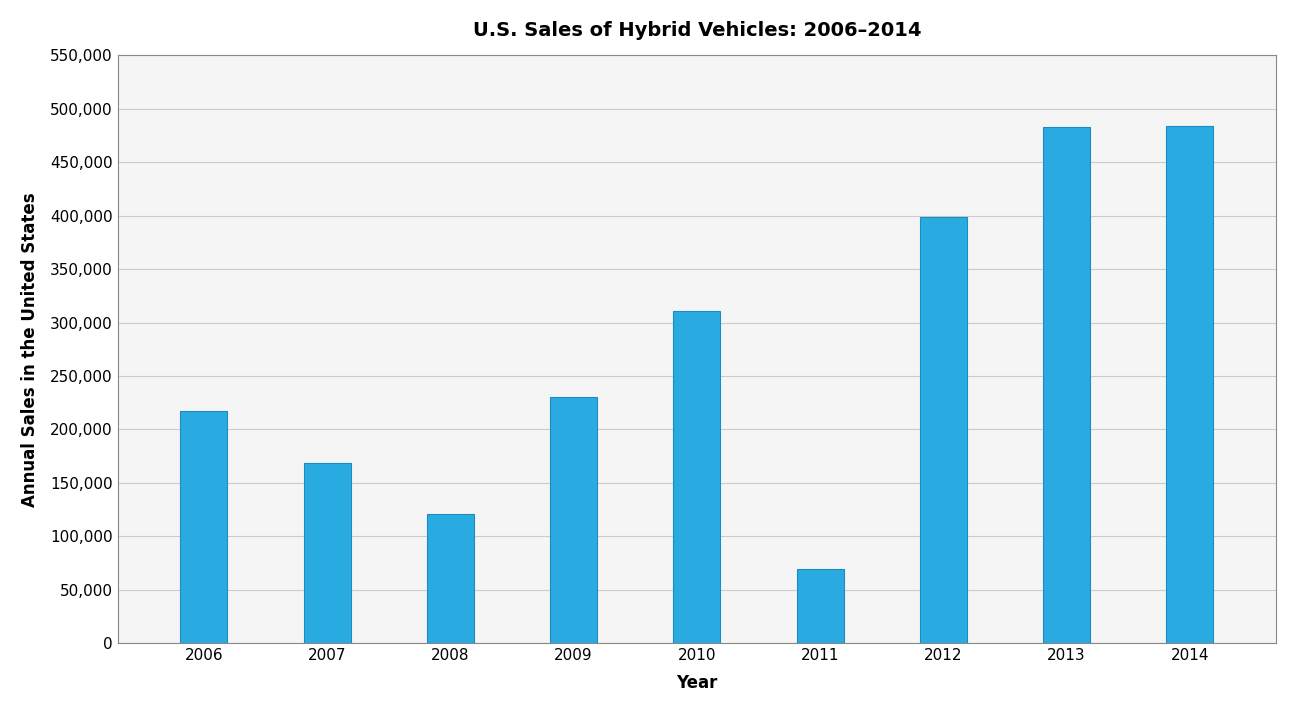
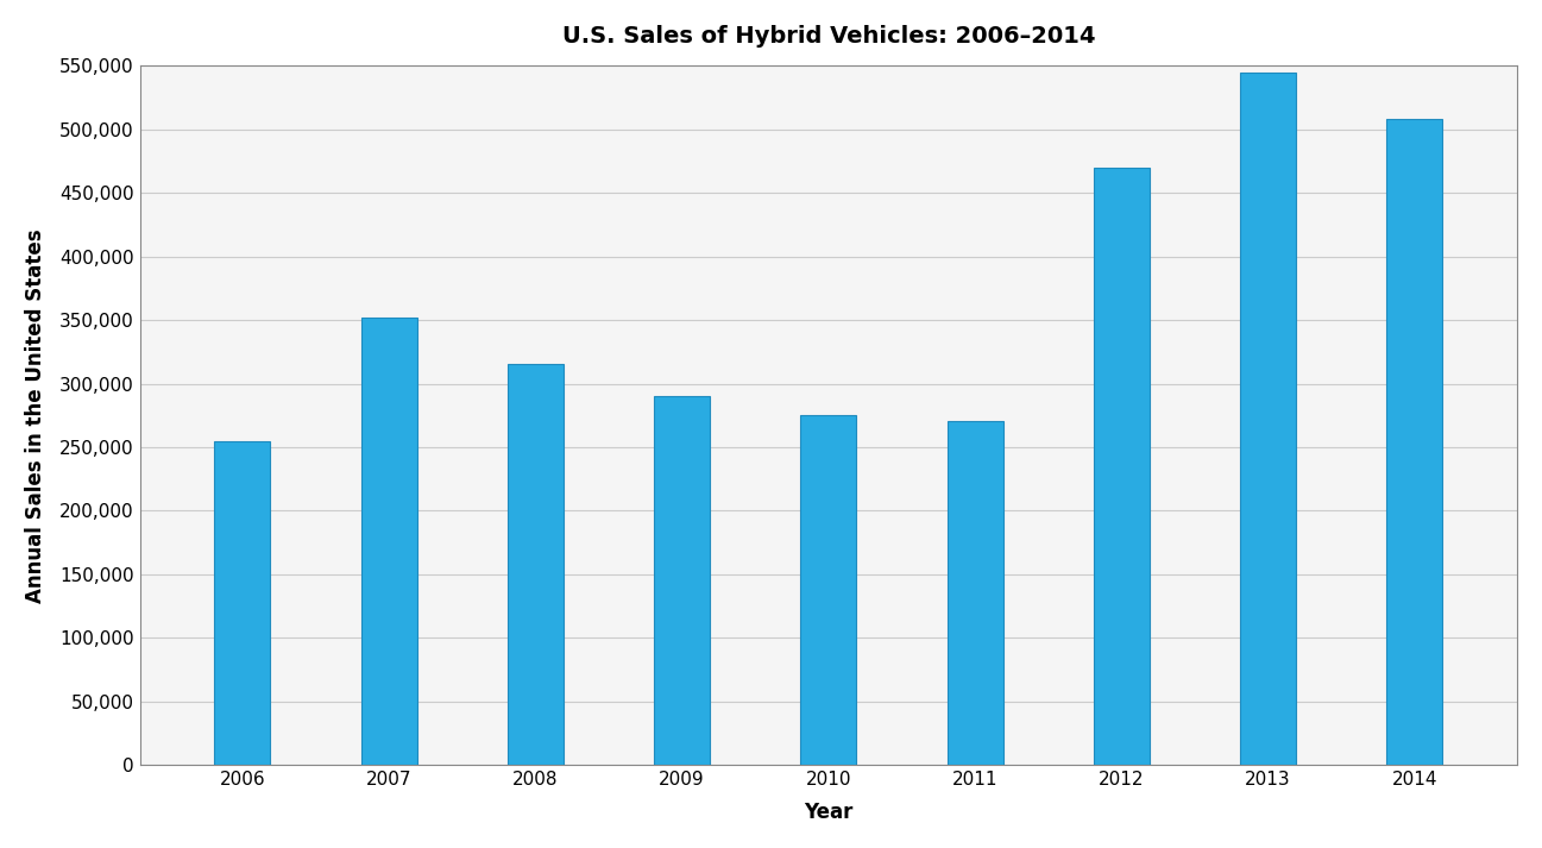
2006: 217,000 -> 255,000
2007: 169,000 -> 352,000
2008: 121,000 -> 315,000
2009: 230,000 -> 290,000
2010: 311,000 -> 275,000
2011: 69,000 -> 271,000
2012: 399,000 -> 470,000
2013: 483,000 -> 545,000
2014: 484,000 -> 508,000
